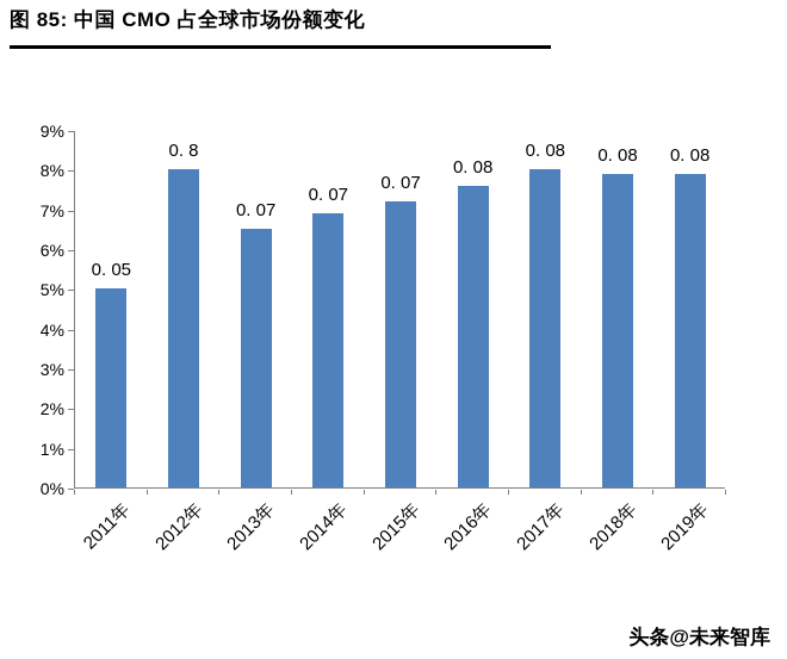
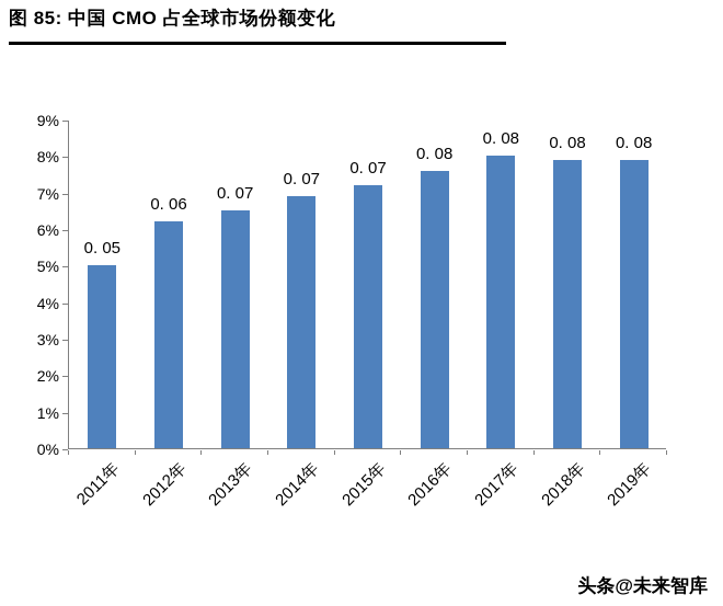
2012年: 8 -> 06
